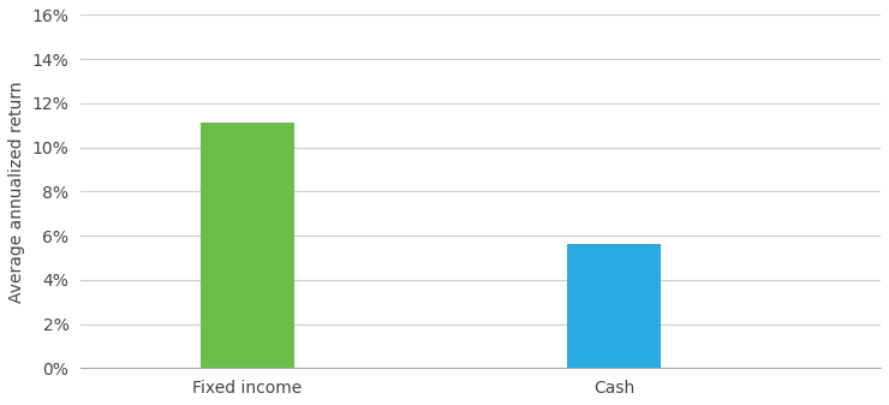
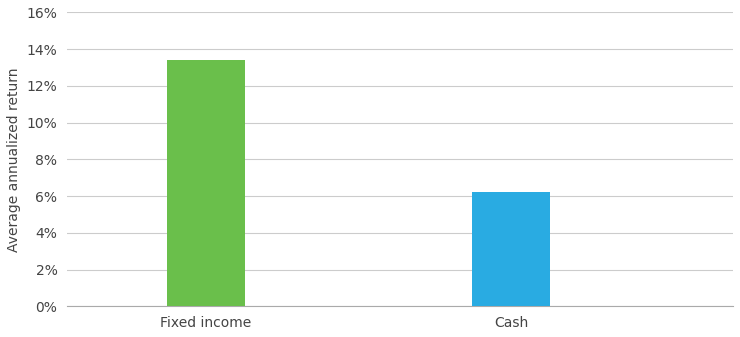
Fixed income: 11.1% -> 13.4%
Cash: 5.6% -> 6.2%
